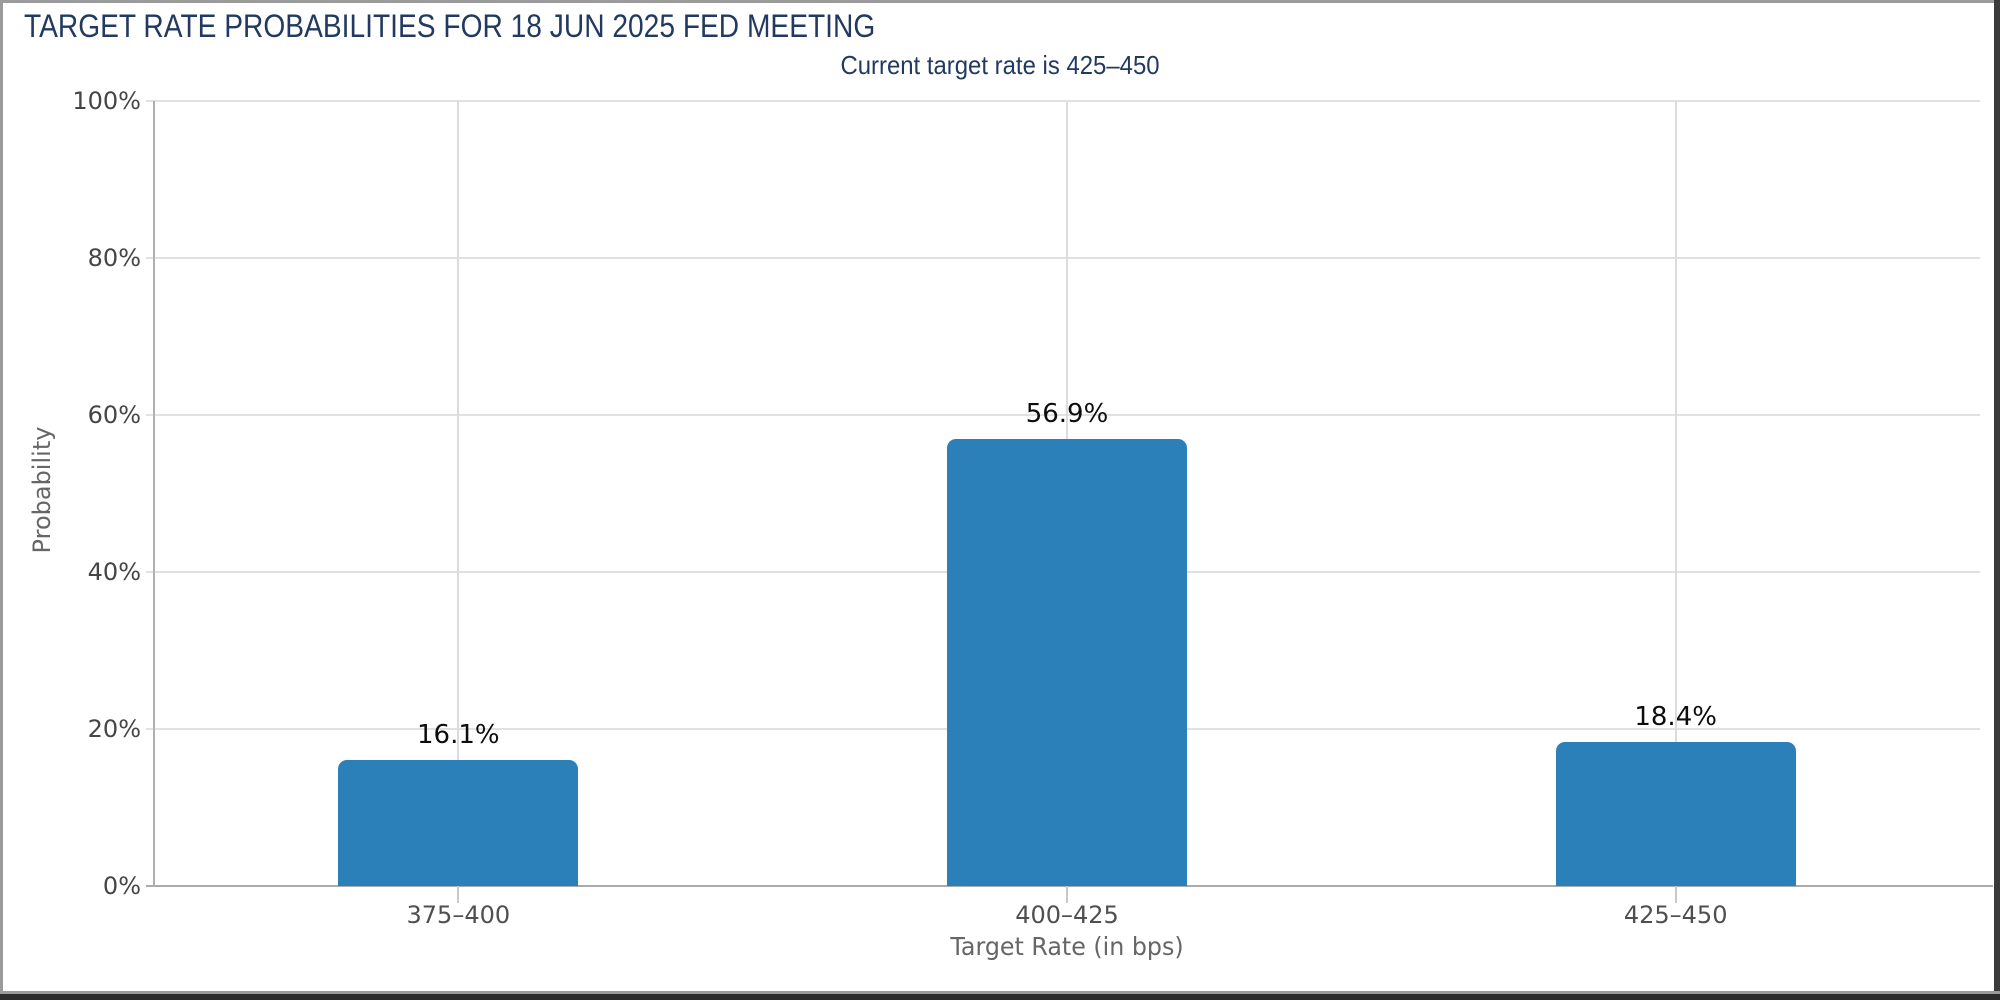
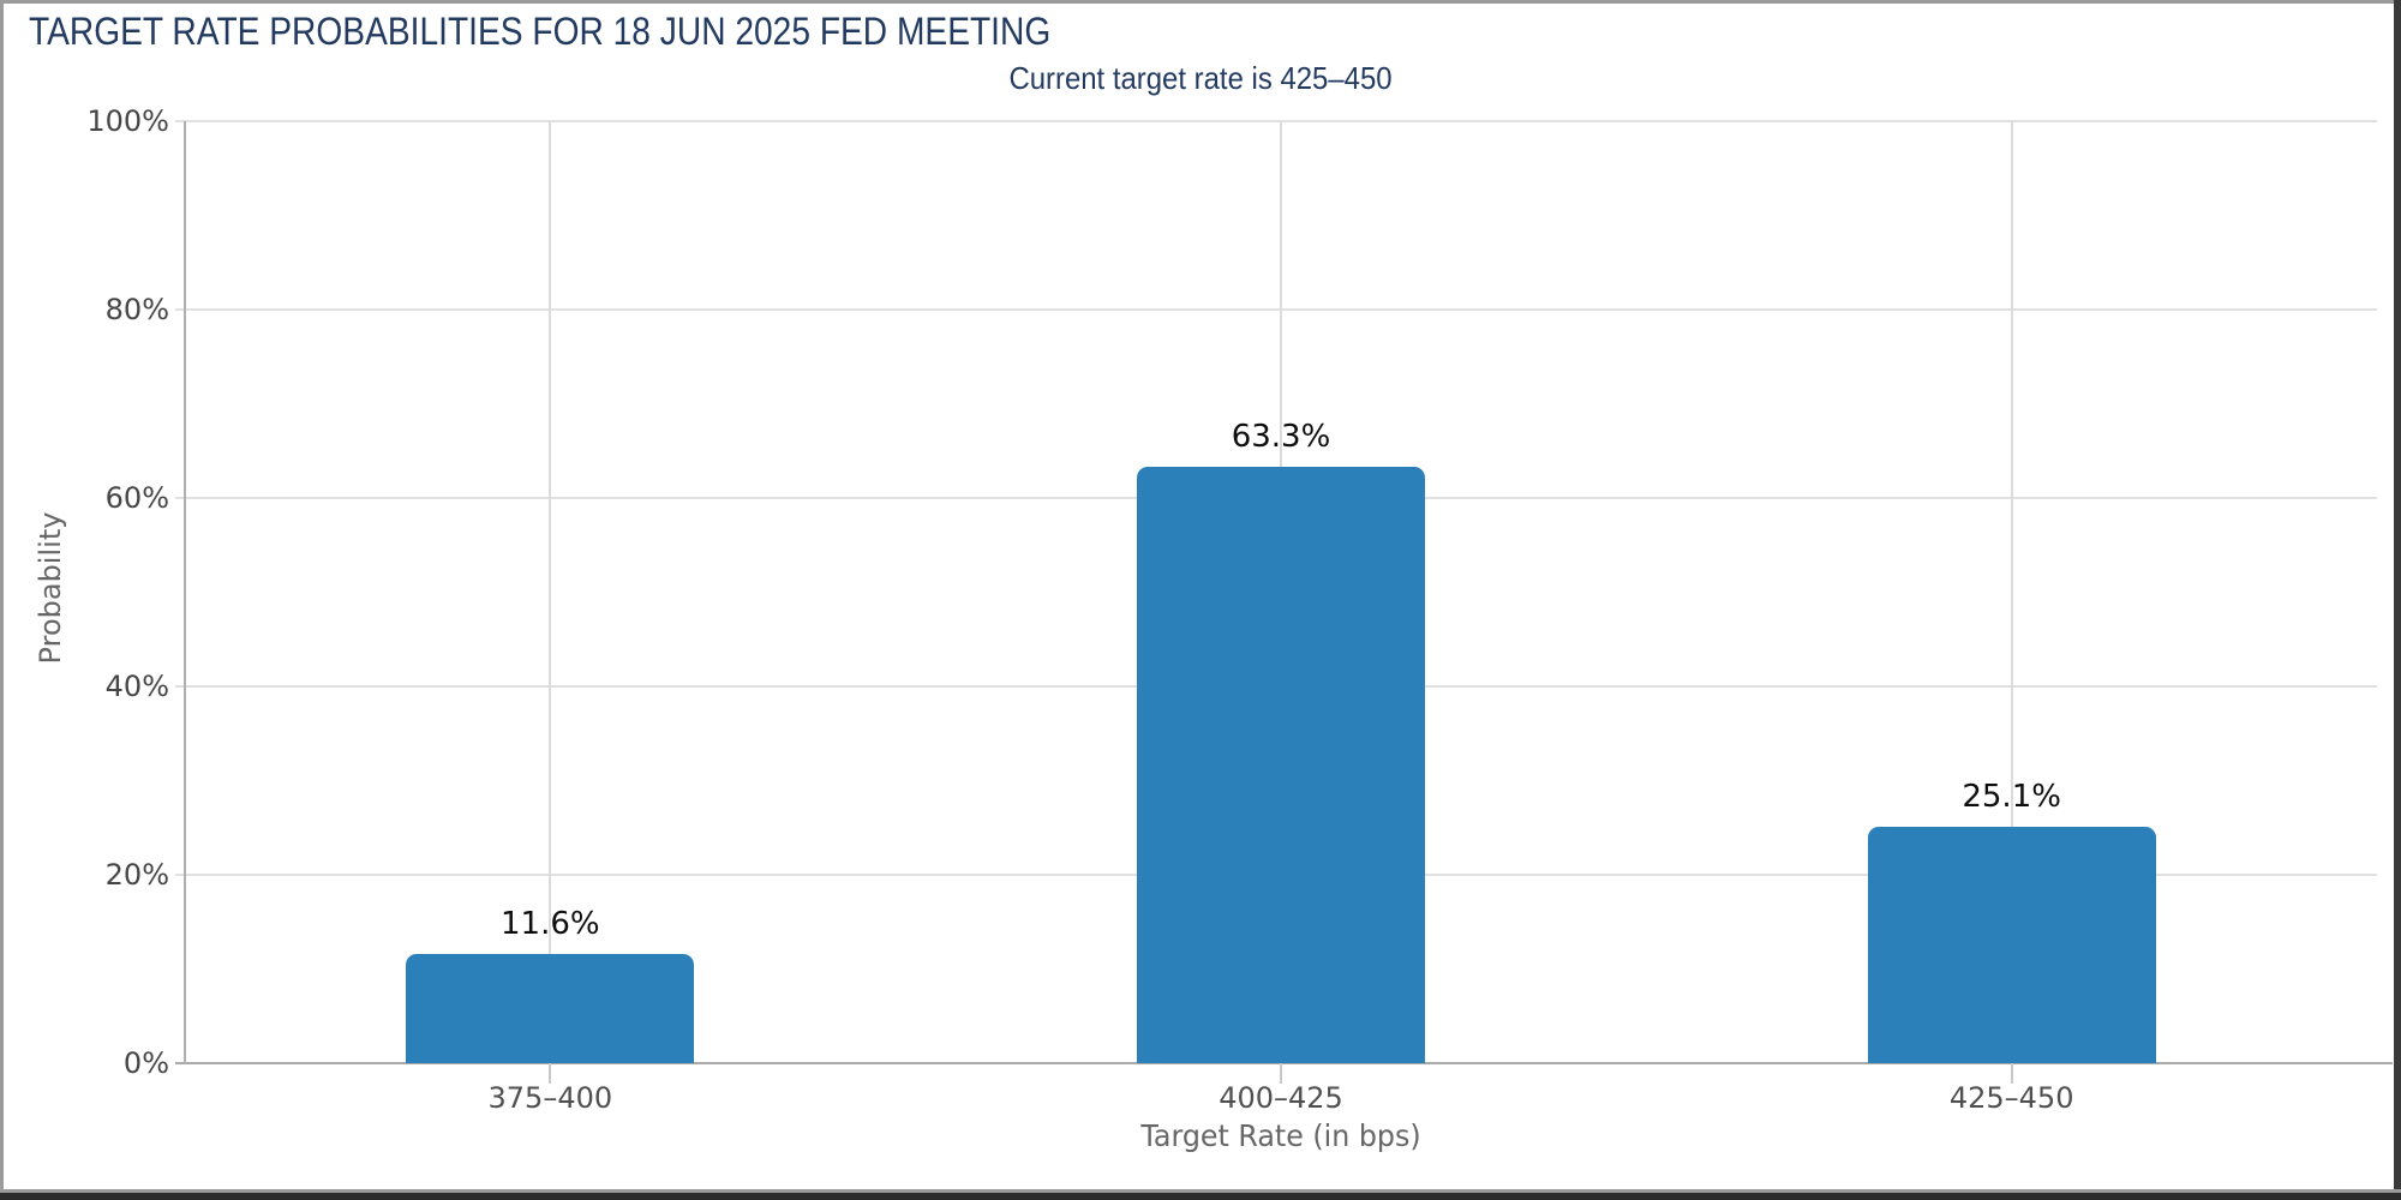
375–400: 16.1% -> 11.6%
400–425: 56.9% -> 63.3%
425–450: 18.4% -> 25.1%
